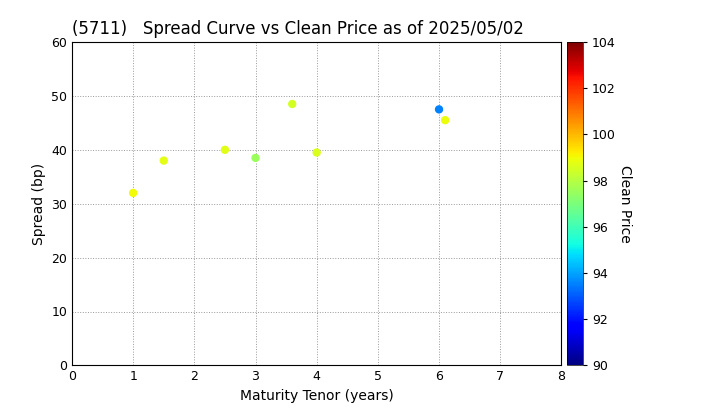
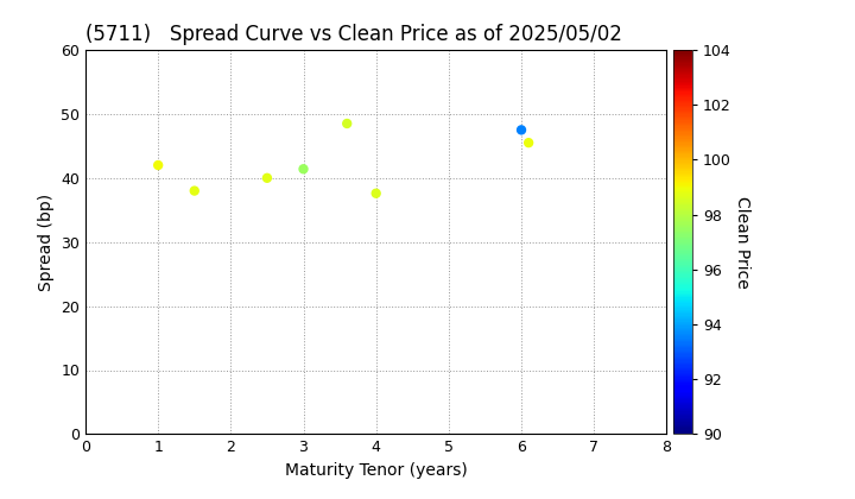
1: 32.0 -> 42.0
3: 38.5 -> 41.4
4: 39.5 -> 37.6
